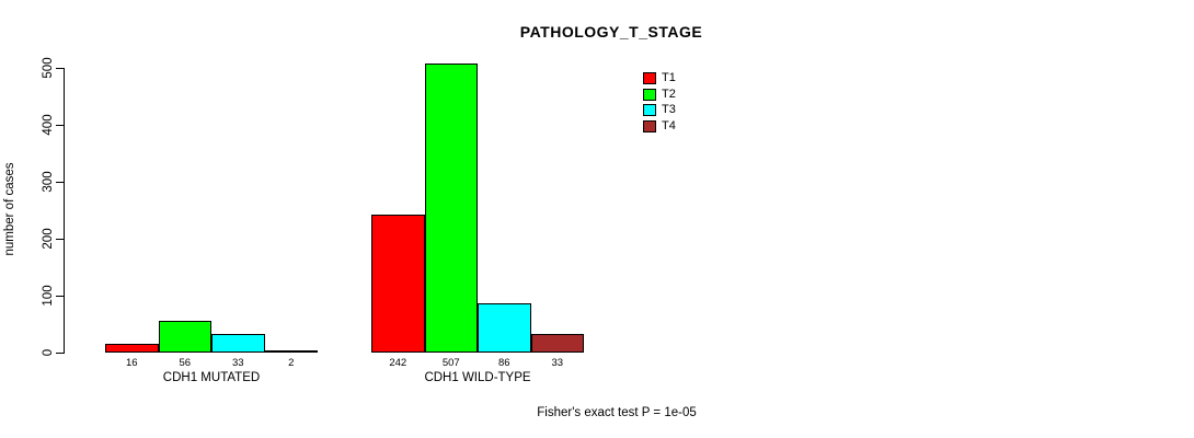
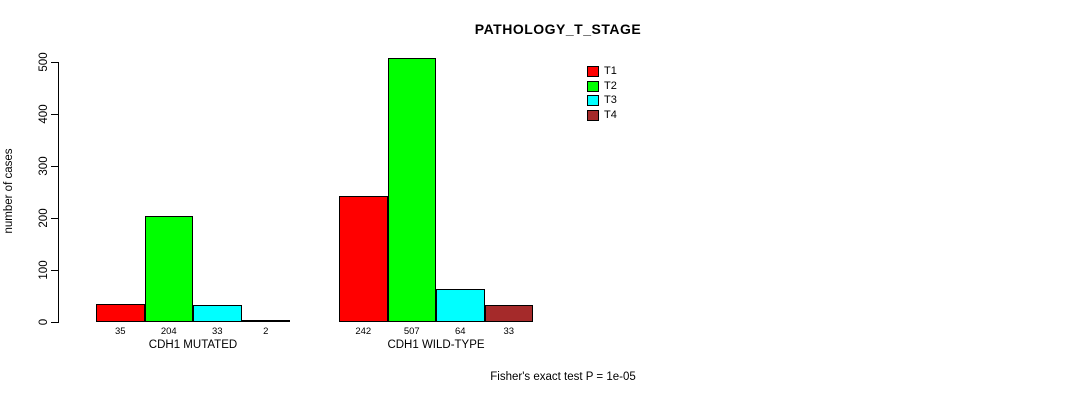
T1/CDH1 MUTATED: 16 -> 35
T2/CDH1 MUTATED: 56 -> 204
T3/CDH1 WILD-TYPE: 86 -> 64
